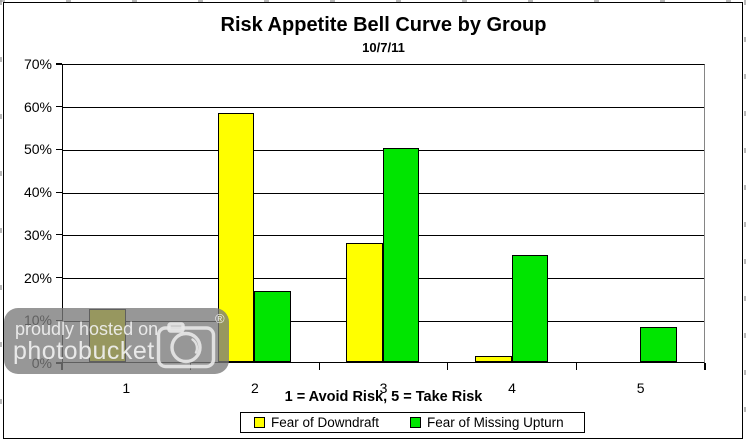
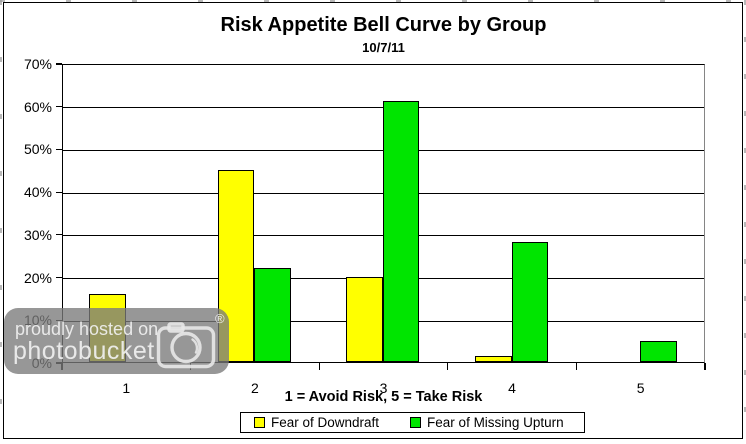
Fear of Downdraft/1: 12% -> 16%
Fear of Downdraft/2: 58% -> 45%
Fear of Missing Upturn/2: 17% -> 22%
Fear of Downdraft/3: 28% -> 20%
Fear of Missing Upturn/3: 50% -> 61%
Fear of Missing Upturn/4: 25% -> 28%
Fear of Missing Upturn/5: 8% -> 5%
